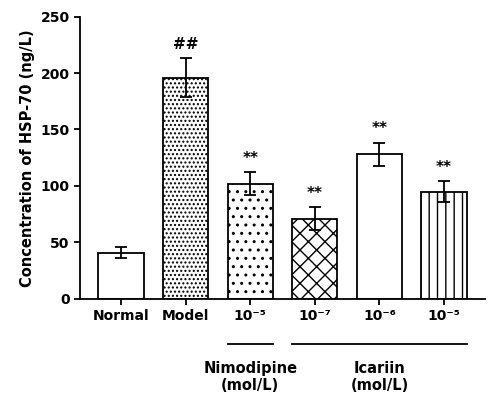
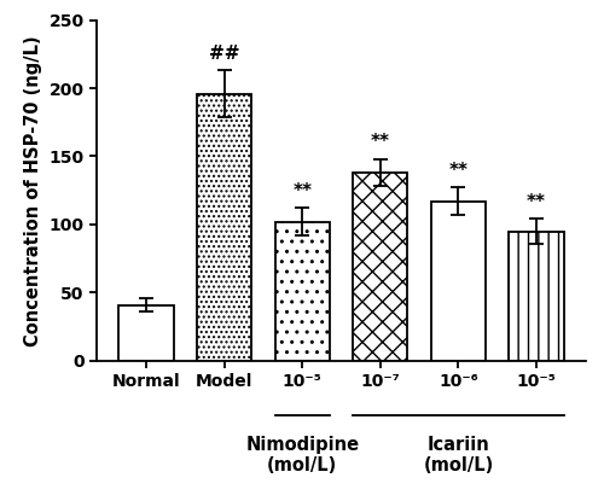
10⁻⁷: 71 -> 138
10⁻⁶: 128 -> 117
